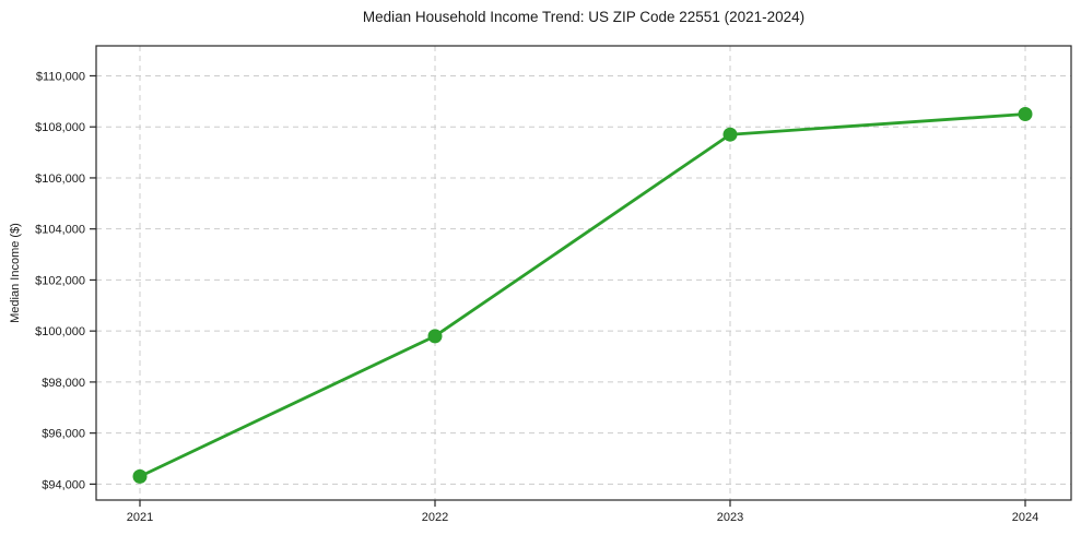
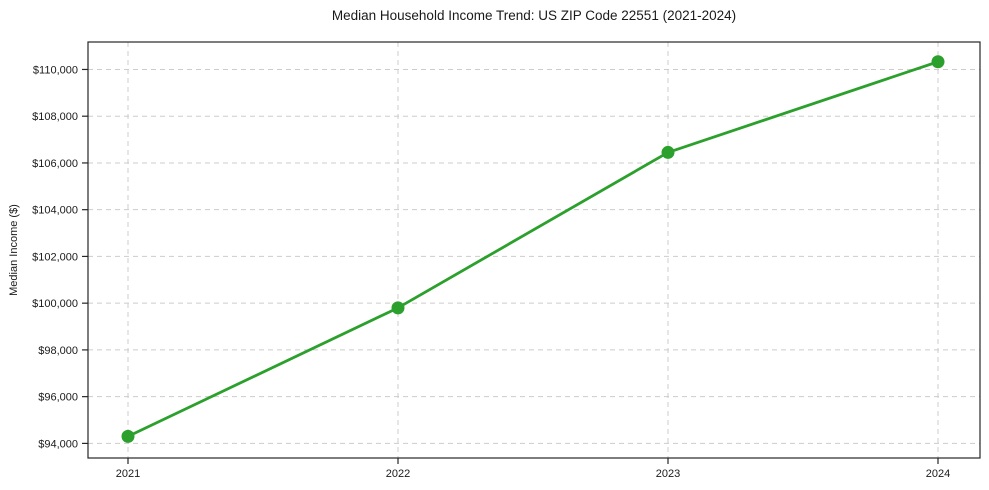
2023: $107700 -> $106400
2024: $108500 -> $110300
